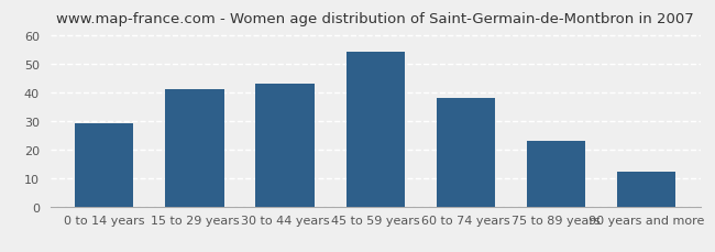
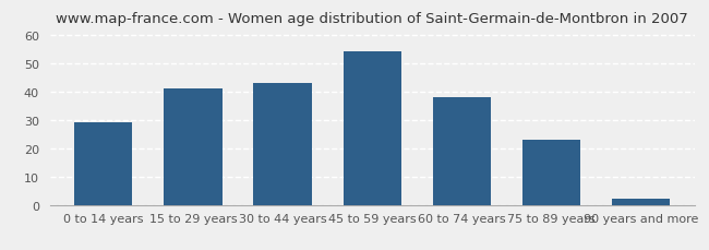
90 years and more: 12 -> 2
